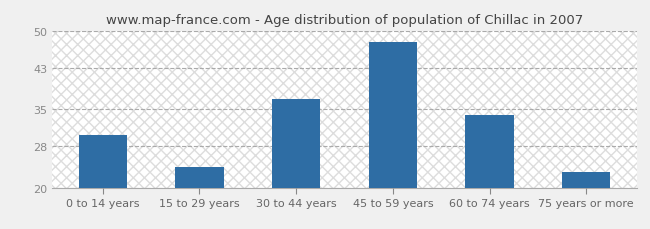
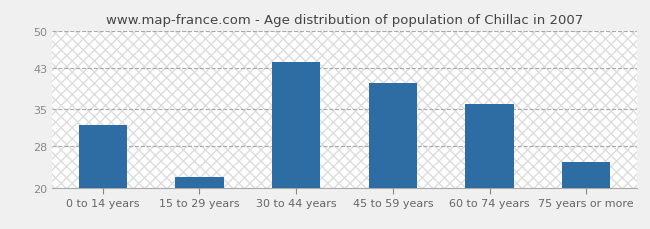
0 to 14 years: 30 -> 32
15 to 29 years: 24 -> 22
30 to 44 years: 37 -> 44
45 to 59 years: 48 -> 40
60 to 74 years: 34 -> 36
75 years or more: 23 -> 25
